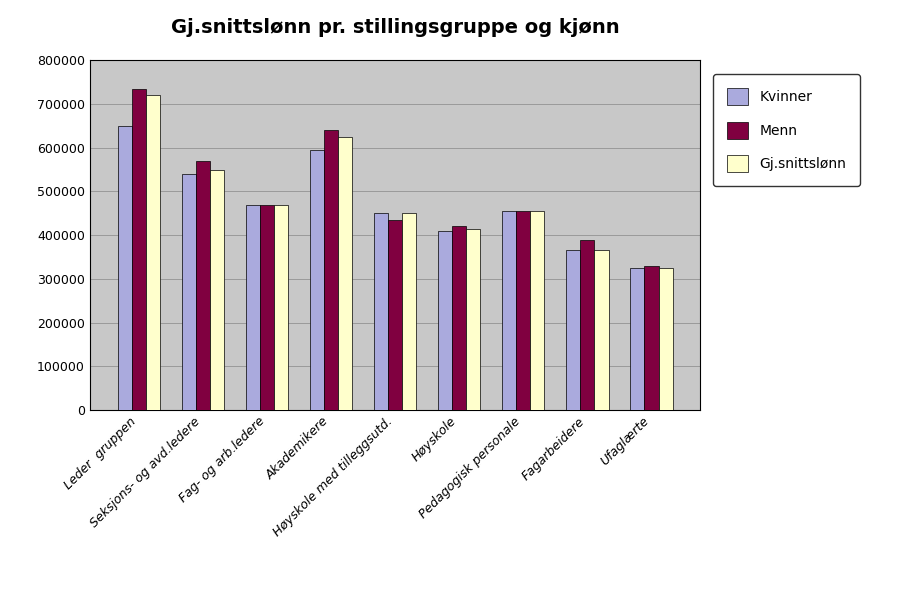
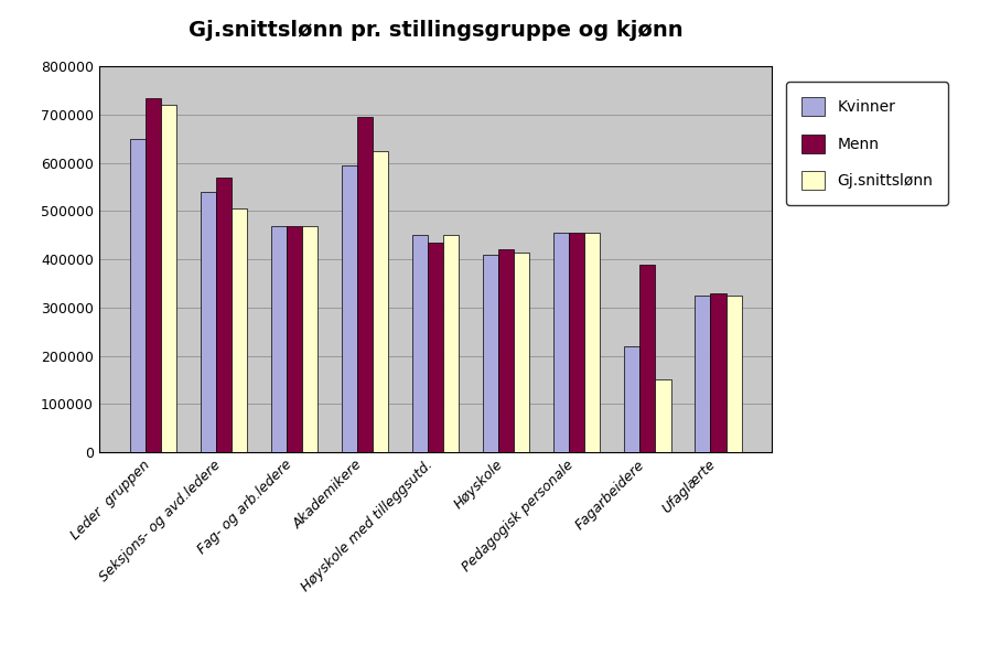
Gj.snittslønn/Seksjons- og avd.ledere: 550000 -> 505000
Menn/Akademikere: 640000 -> 695000
Kvinner/Fagarbeidere: 365000 -> 220000
Gj.snittslønn/Fagarbeidere: 365000 -> 150000
